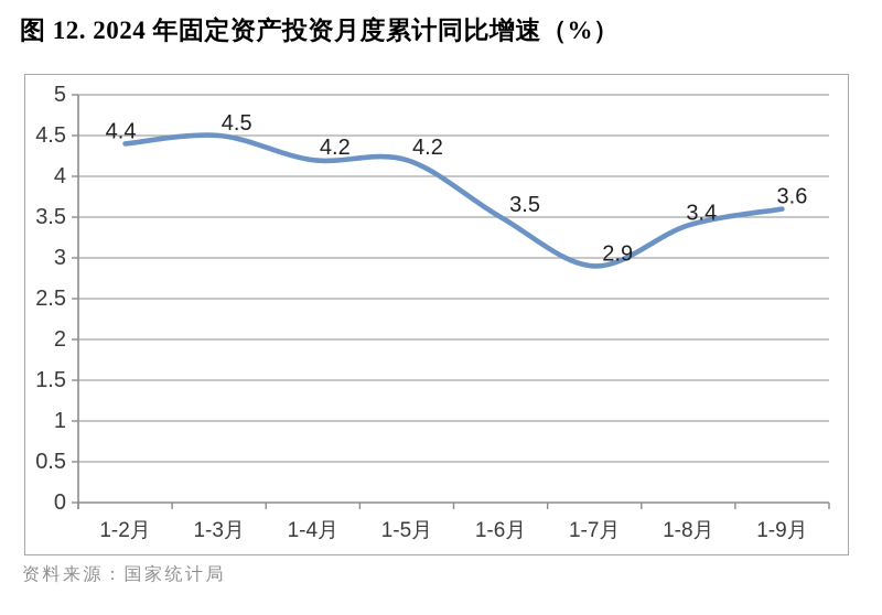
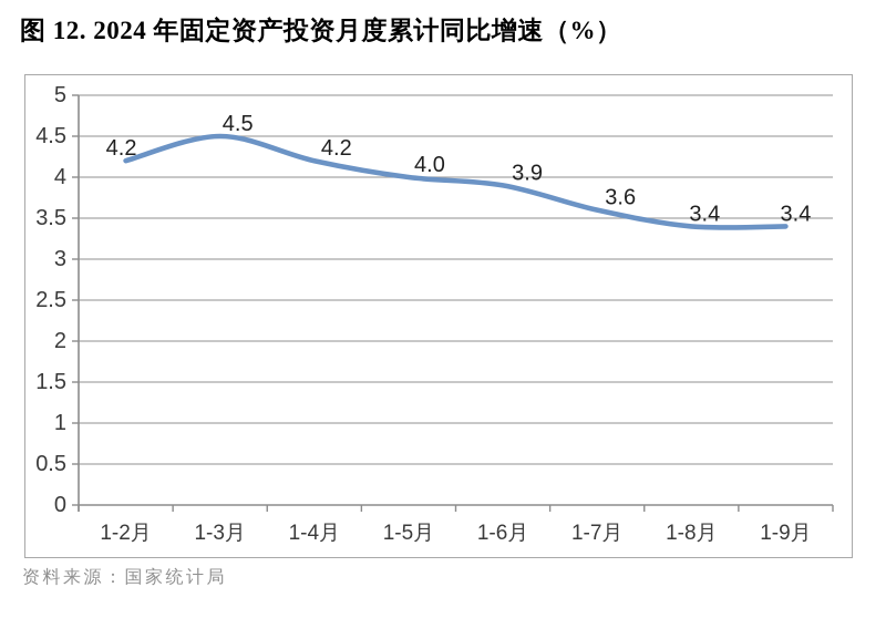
1-2月: 4.4 -> 4.2
1-5月: 4.2 -> 4.0
1-6月: 3.5 -> 3.9
1-7月: 2.9 -> 3.6
1-9月: 3.6 -> 3.4
